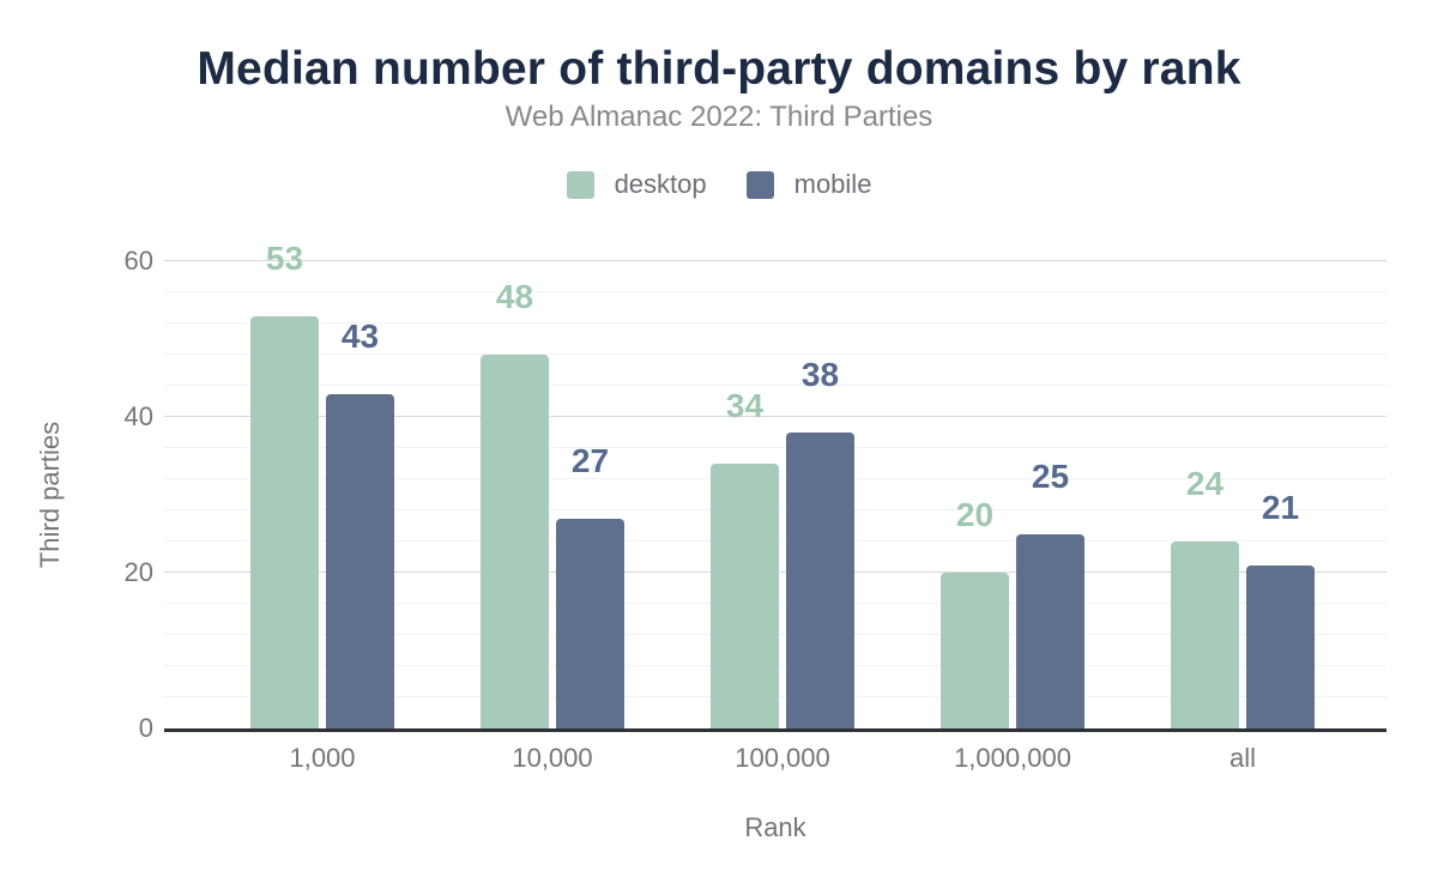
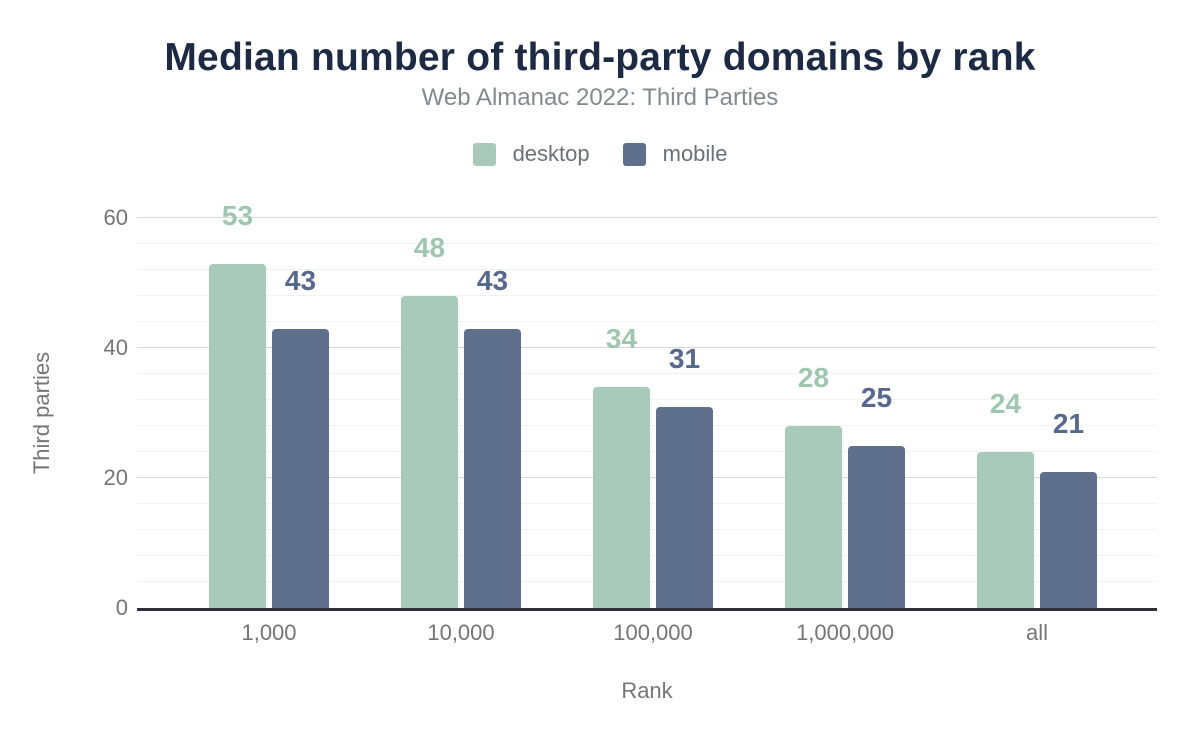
mobile/10,000: 27 -> 43
mobile/100,000: 38 -> 31
desktop/1,000,000: 20 -> 28
